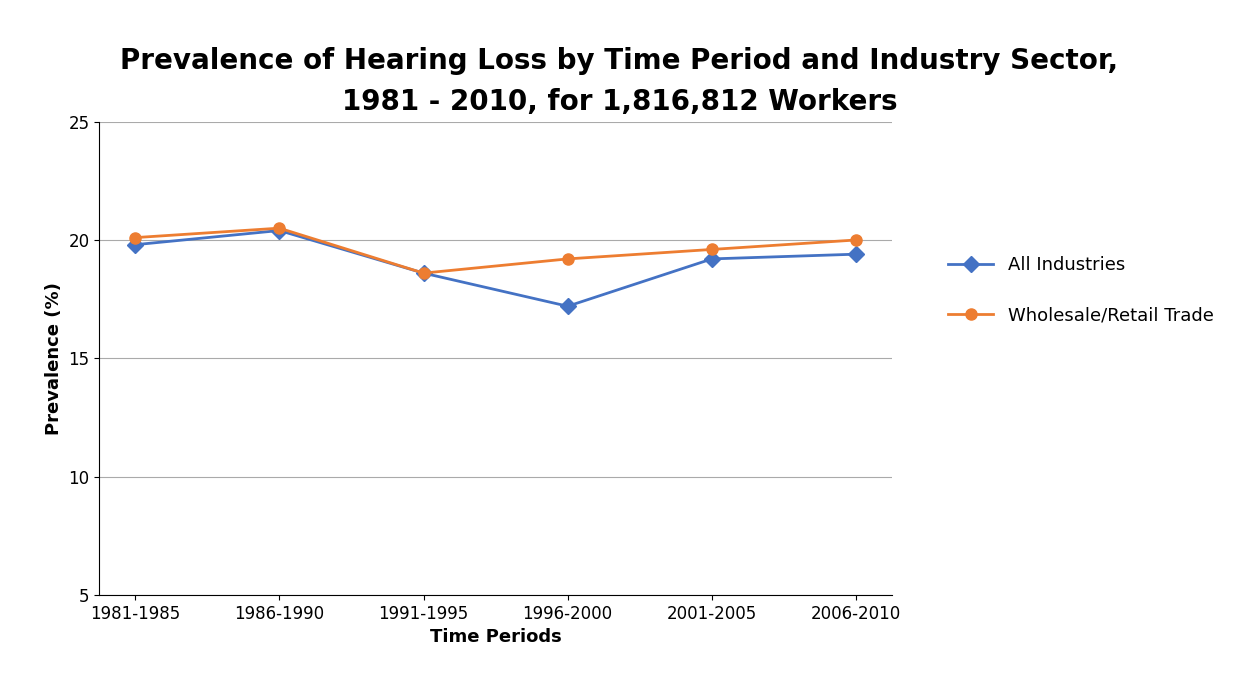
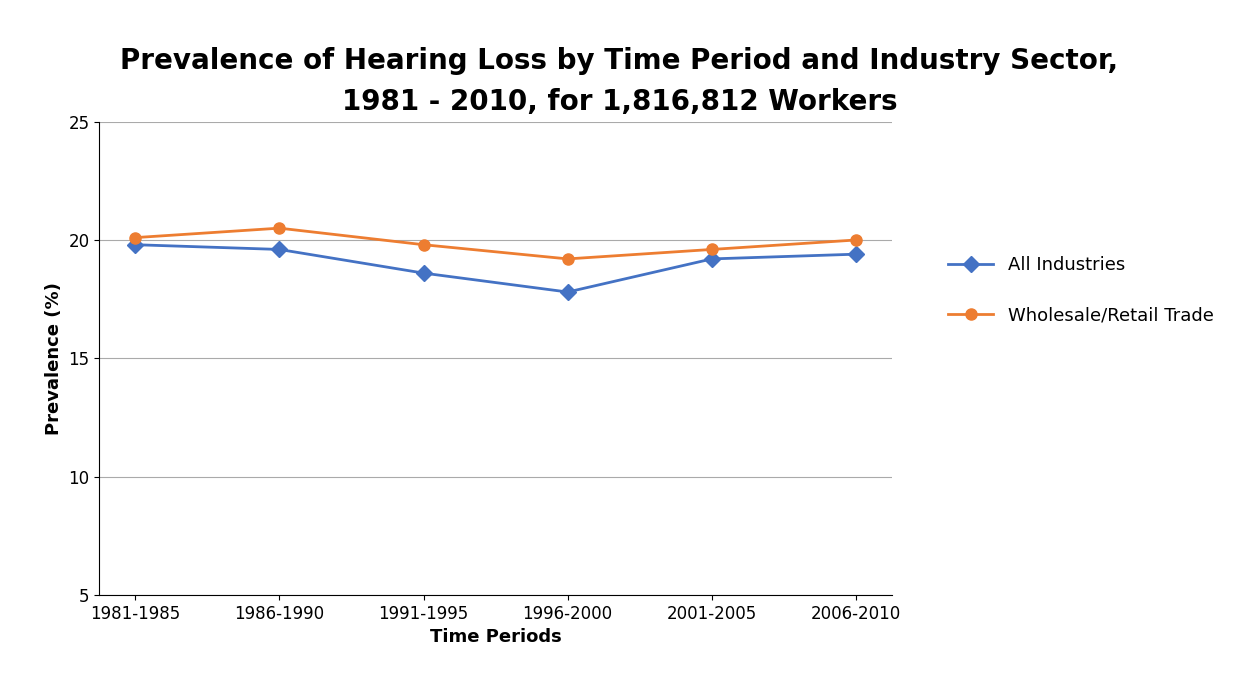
All Industries/1986-1990: 20.4 -> 19.6
Wholesale/Retail Trade/1991-1995: 18.6 -> 19.8
All Industries/1996-2000: 17.2 -> 17.8
